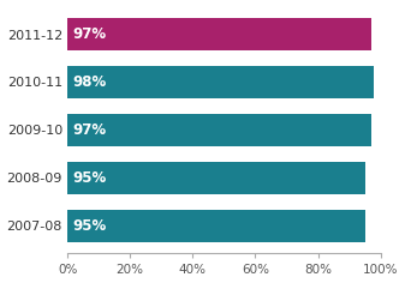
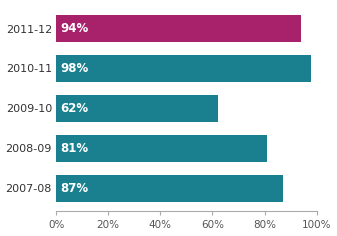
2011-12: 97% -> 94%
2009-10: 97% -> 62%
2008-09: 95% -> 81%
2007-08: 95% -> 87%
